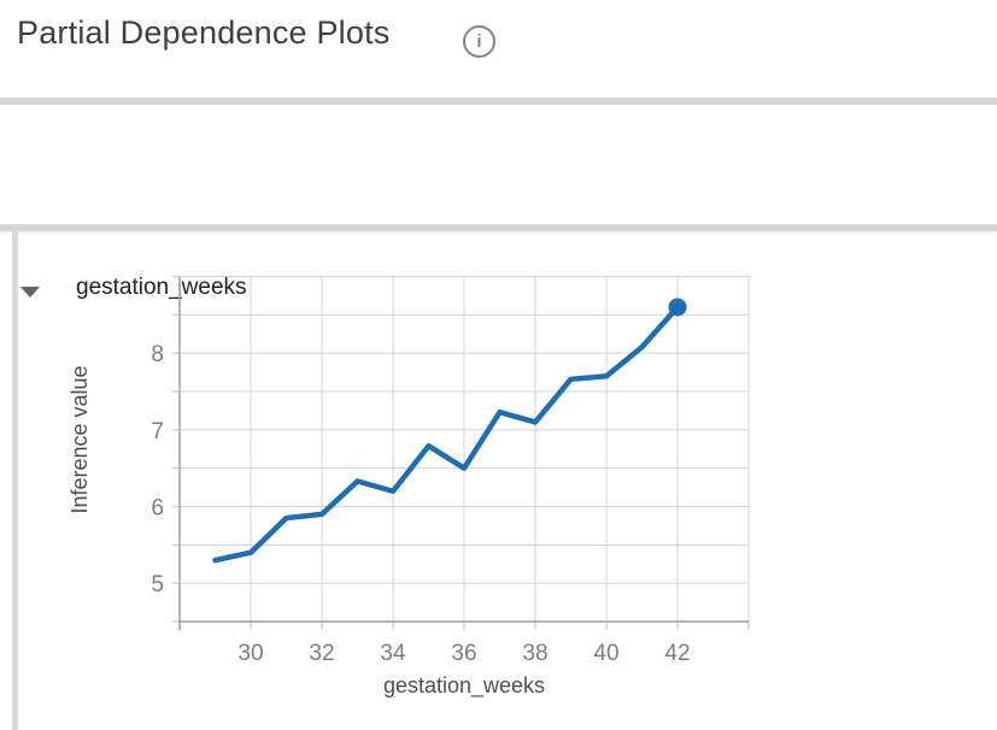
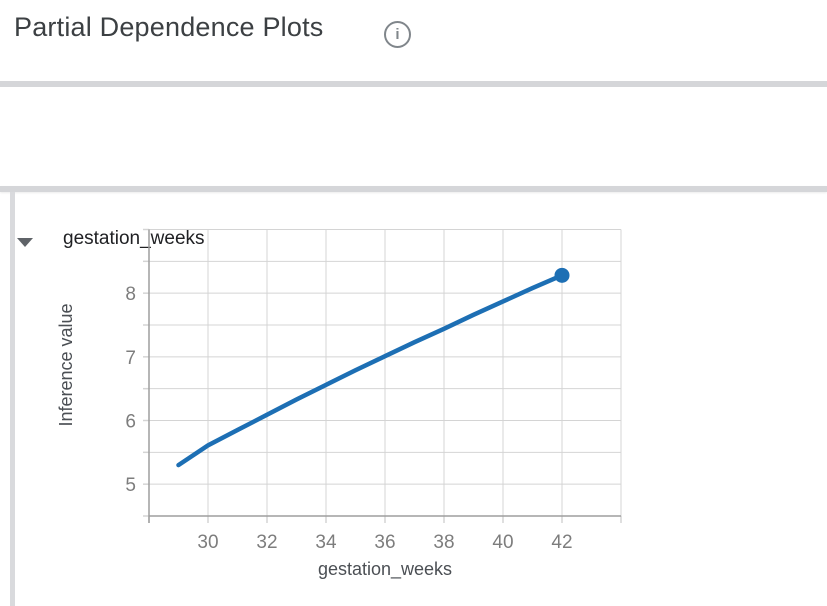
30: 5.4 -> 5.6
32: 5.9 -> 6.1
34: 6.2 -> 6.6
36: 6.5 -> 7.0
38: 7.1 -> 7.4
40: 7.7 -> 7.9
42: 8.6 -> 8.3
